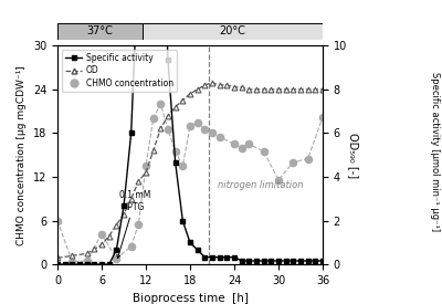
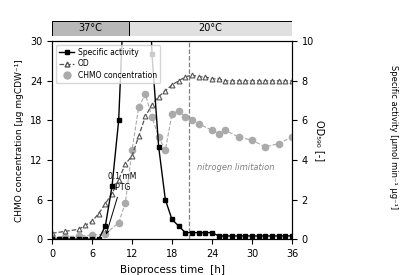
CHMO concentration/0: 6.0 -> 0.3
CHMO concentration/6: 4.2 -> 0.6
CHMO concentration/30: 11.6 -> 15.0
CHMO concentration/36: 20.2 -> 15.5
